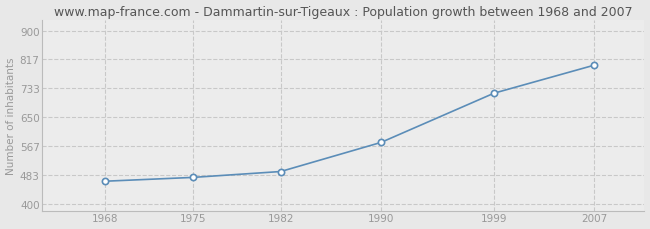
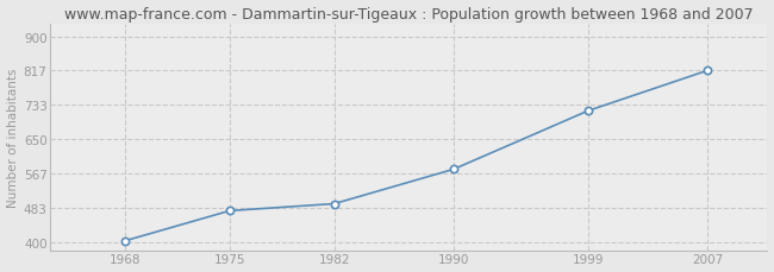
1968: 465 -> 403
2007: 800 -> 817
